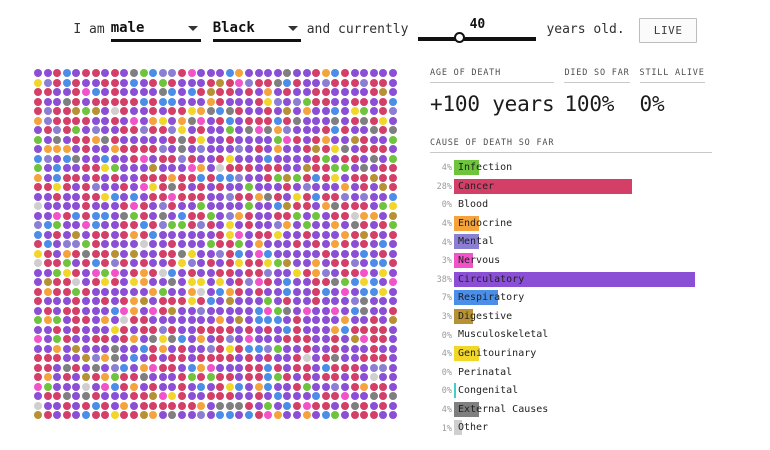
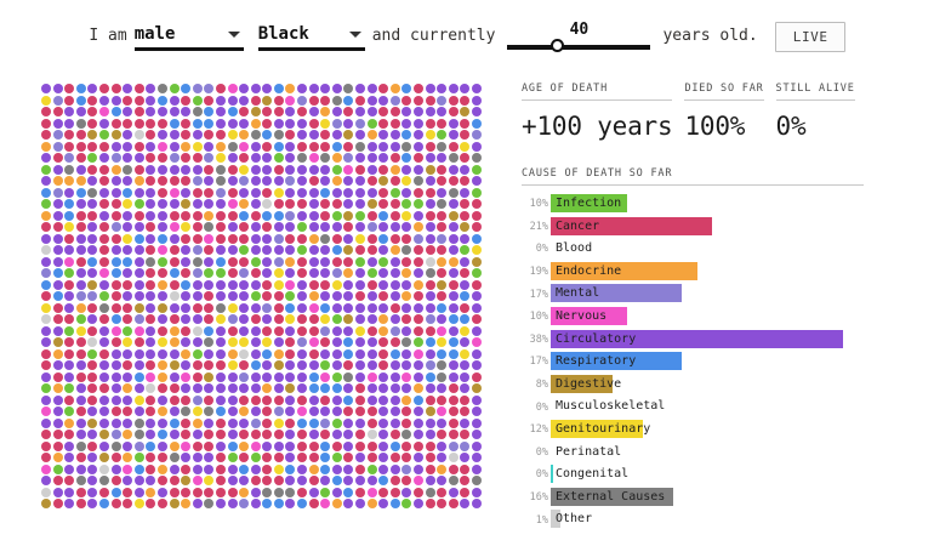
Infection: 4% -> 10%
Cancer: 28% -> 21%
Endocrine: 4% -> 19%
Mental: 4% -> 17%
Nervous: 3% -> 10%
Respiratory: 7% -> 17%
Digestive: 3% -> 8%
Genitourinary: 4% -> 12%
External Causes: 4% -> 16%
